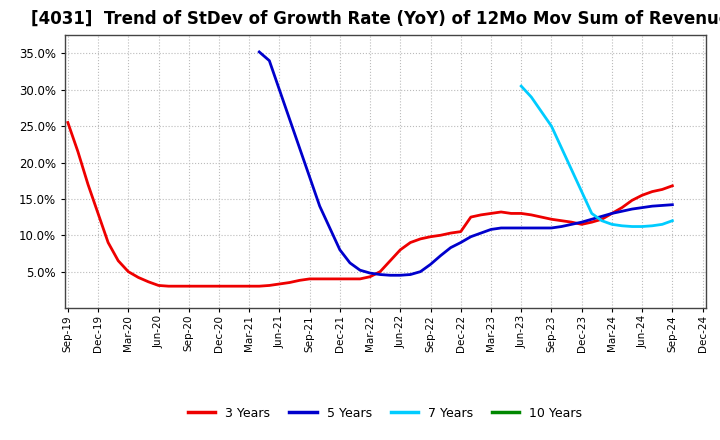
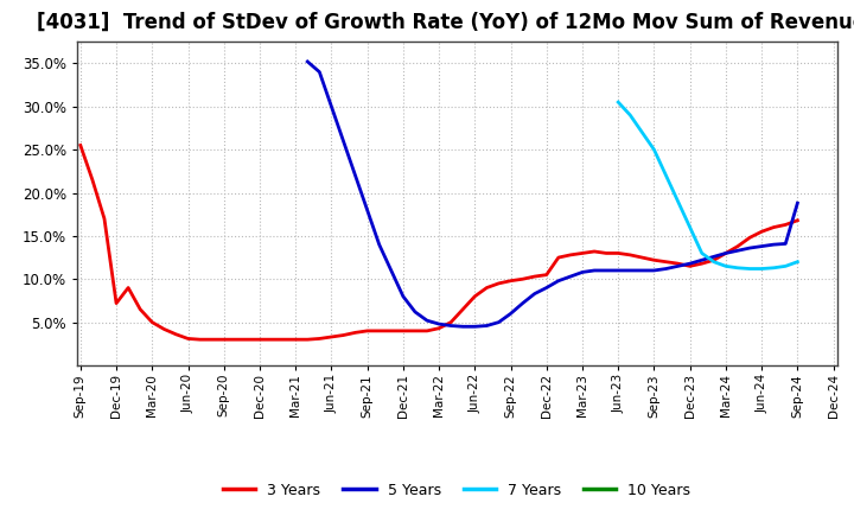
3 Years/Dec-19: 13.0% -> 7.2%
5 Years/Sep-24: 14.2% -> 18.8%
